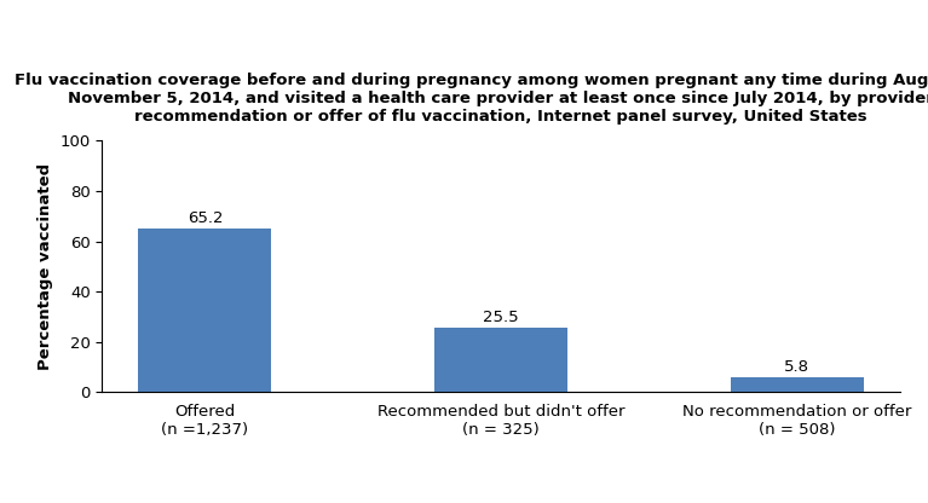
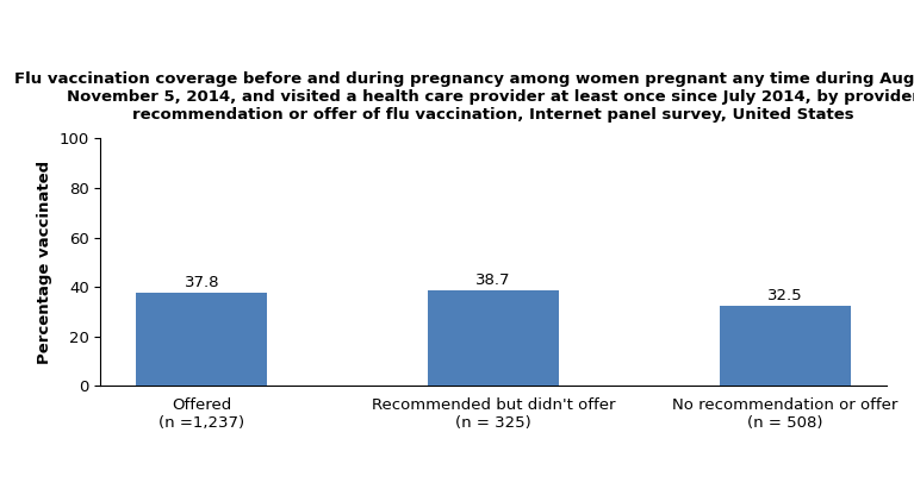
Offered (n =1,237): 65.2 -> 37.8
Recommended but didn't offer (n = 325): 25.5 -> 38.7
No recommendation or offer (n = 508): 5.8 -> 32.5
